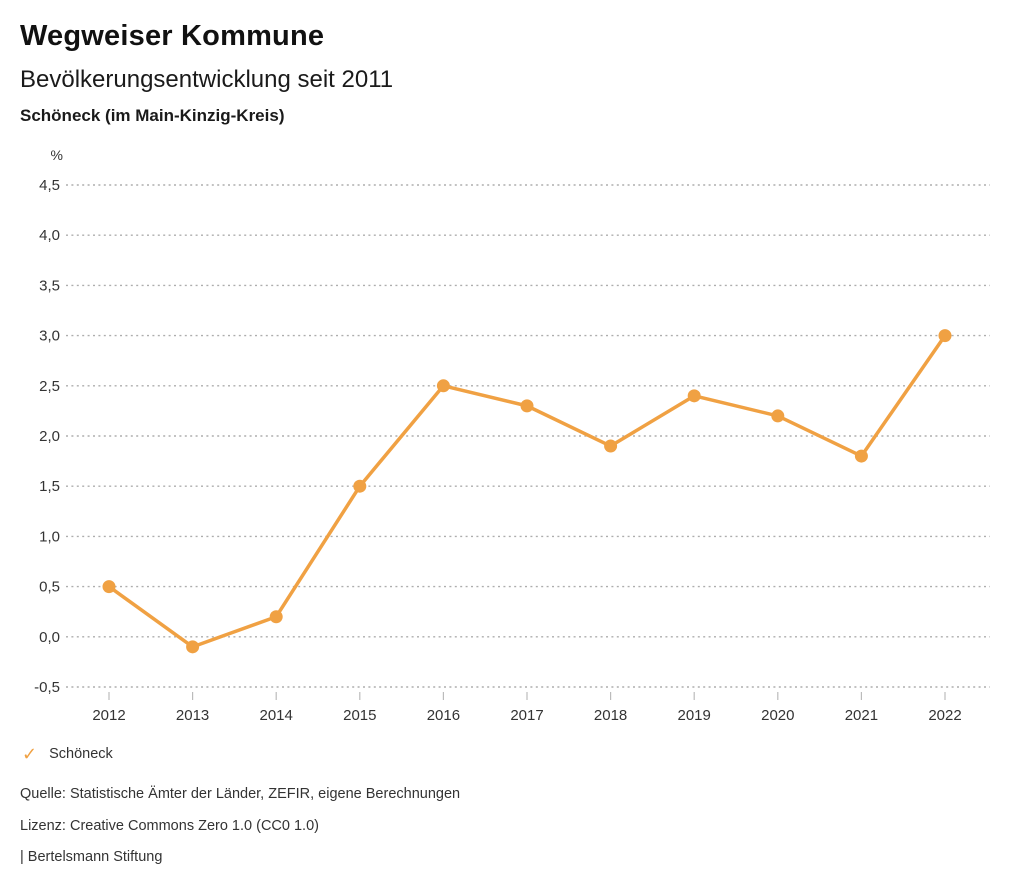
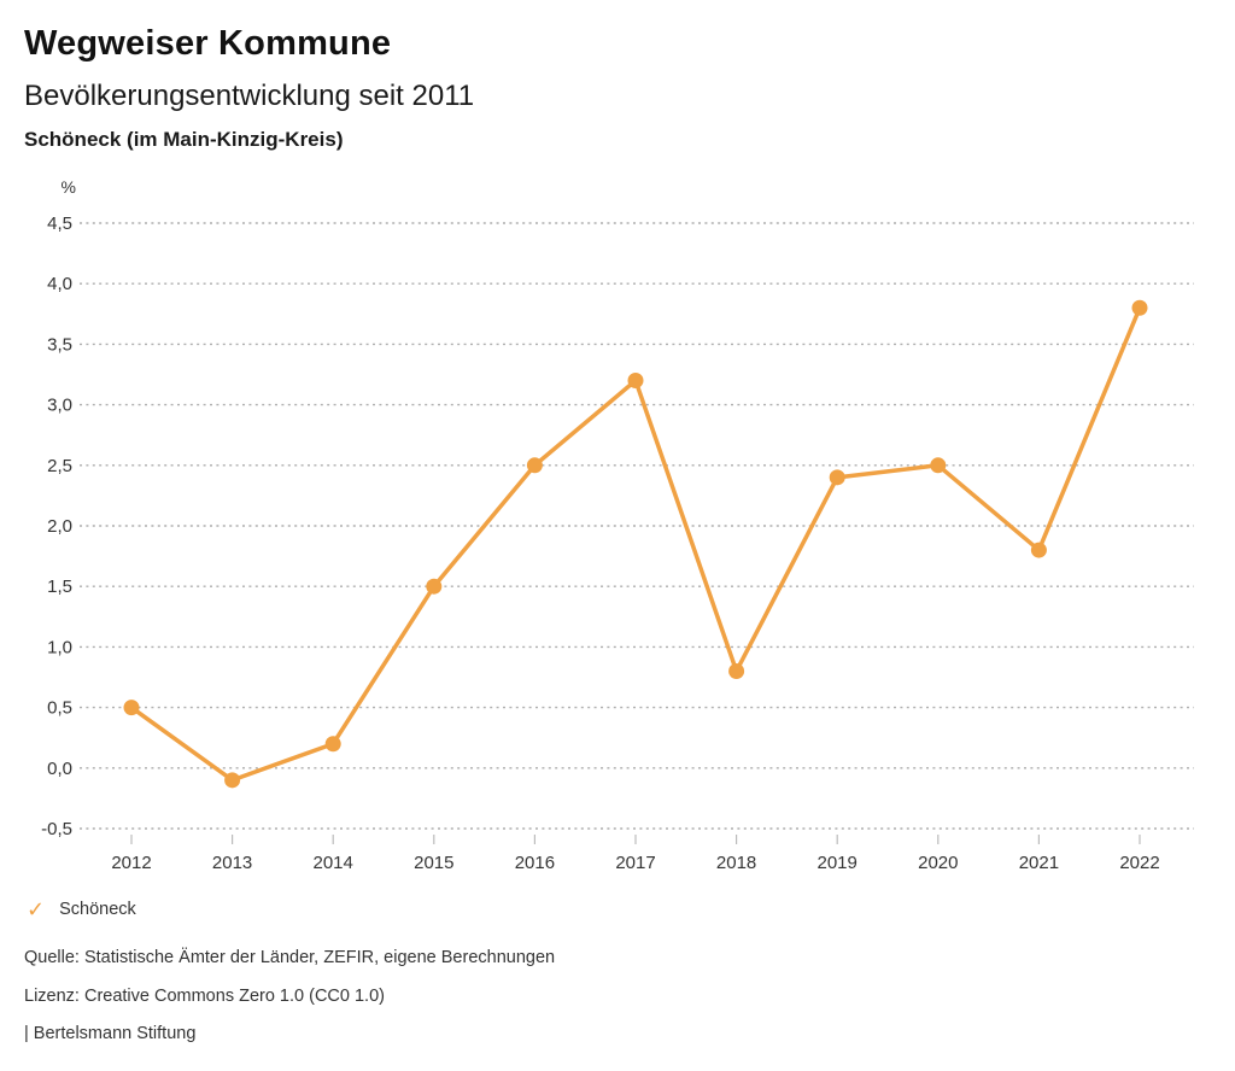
2017: 2,3 -> 3,2
2018: 1,9 -> 0,8
2020: 2,2 -> 2,5
2022: 3,0 -> 3,8
